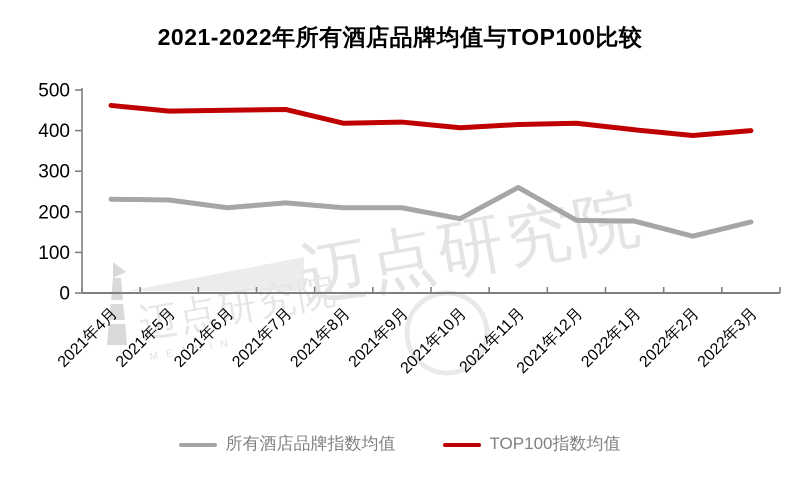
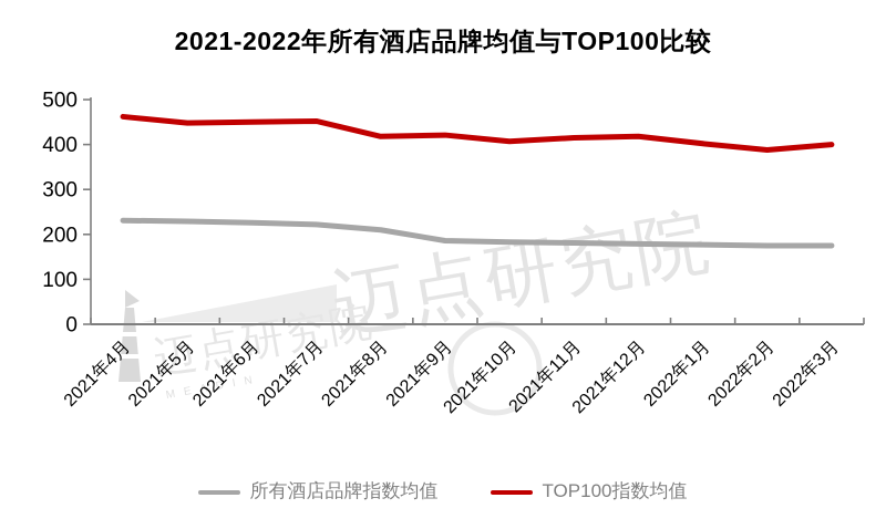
所有酒店品牌指数均值/2021年6月: 210 -> 230
所有酒店品牌指数均值/2021年9月: 210 -> 190
所有酒店品牌指数均值/2021年11月: 260 -> 180
所有酒店品牌指数均值/2022年2月: 140 -> 180
